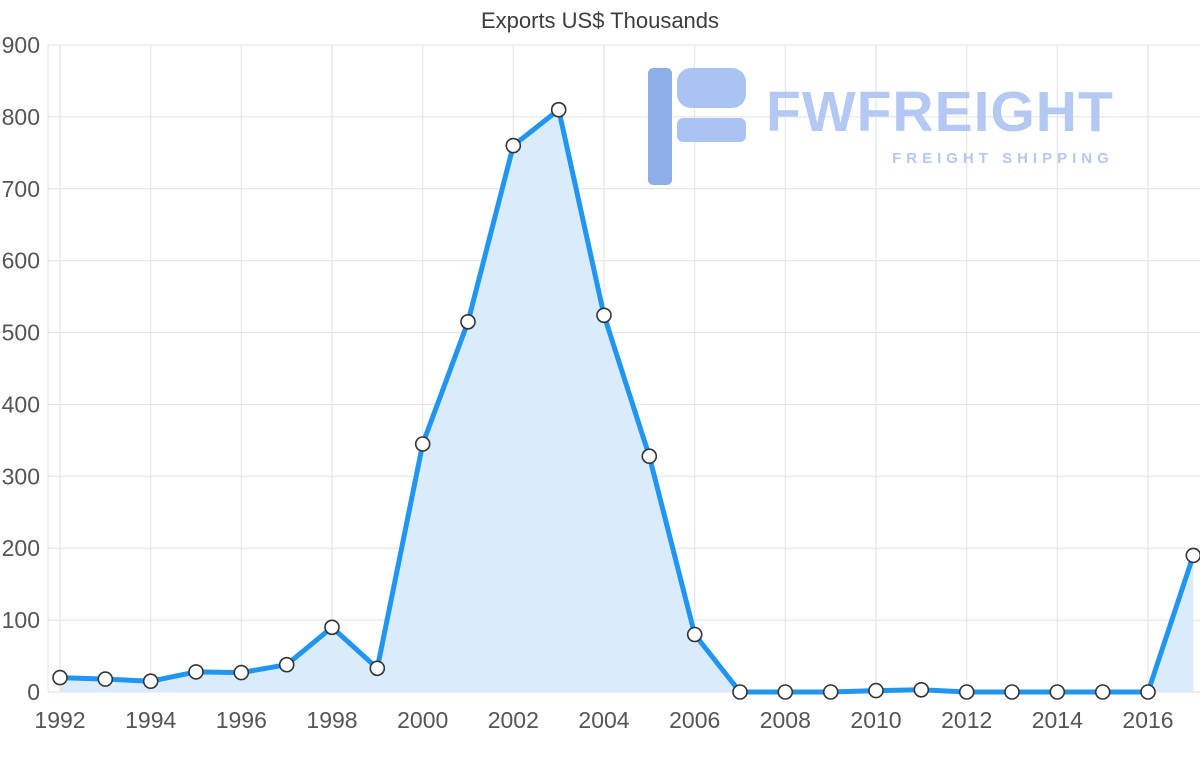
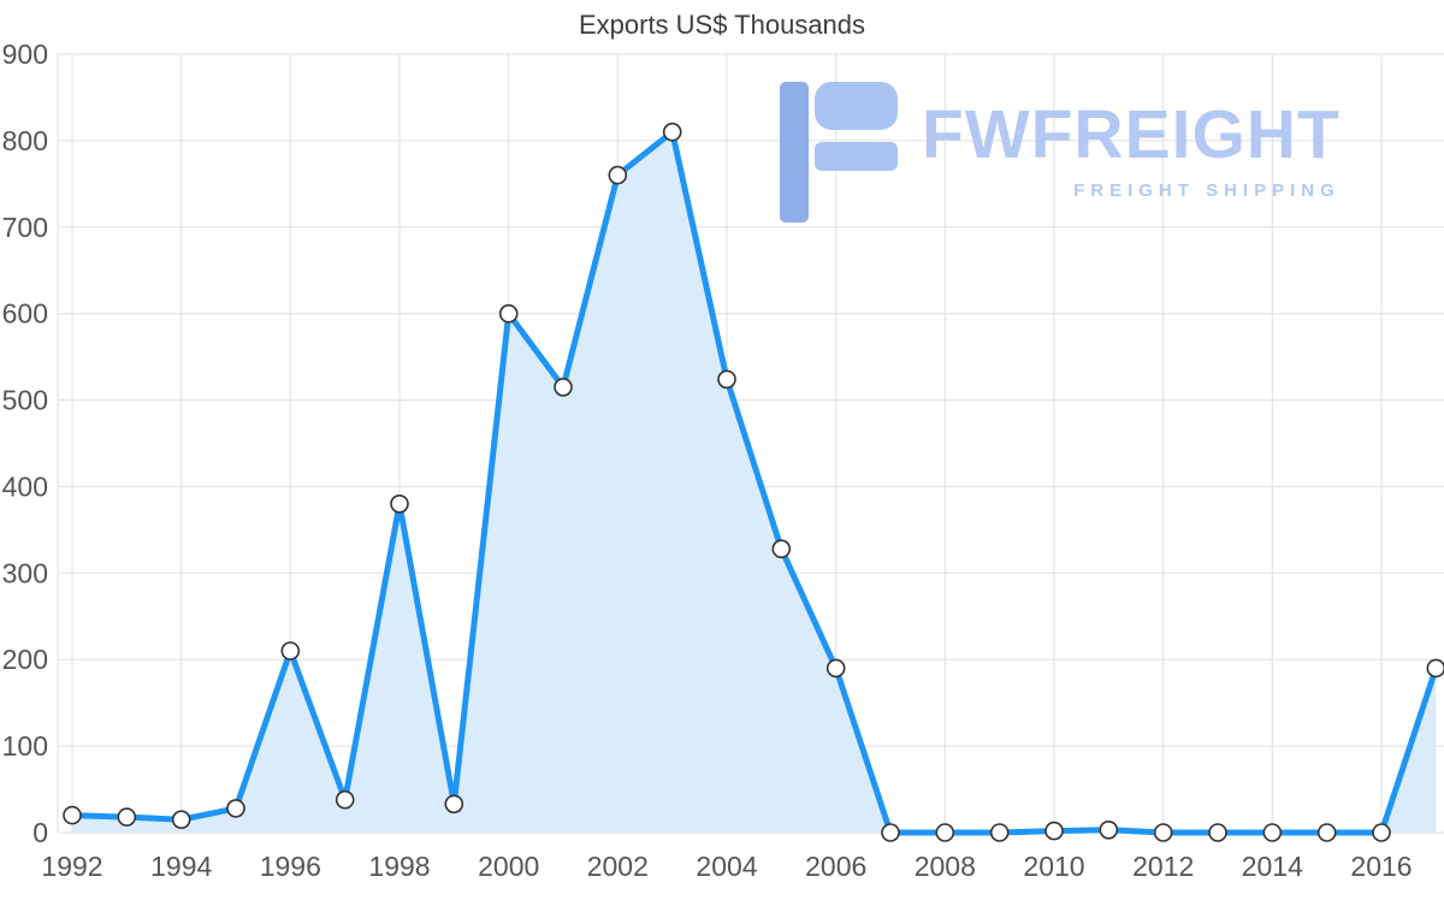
1996: 30 -> 210
1998: 90 -> 380
2000: 340 -> 600
2006: 80 -> 190
